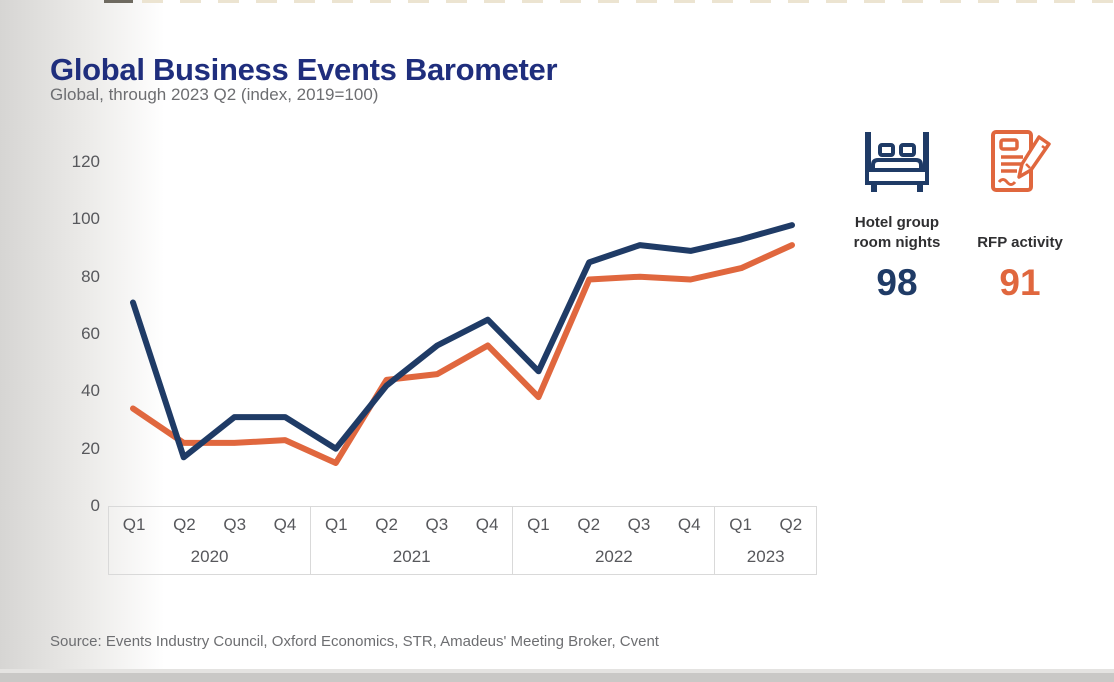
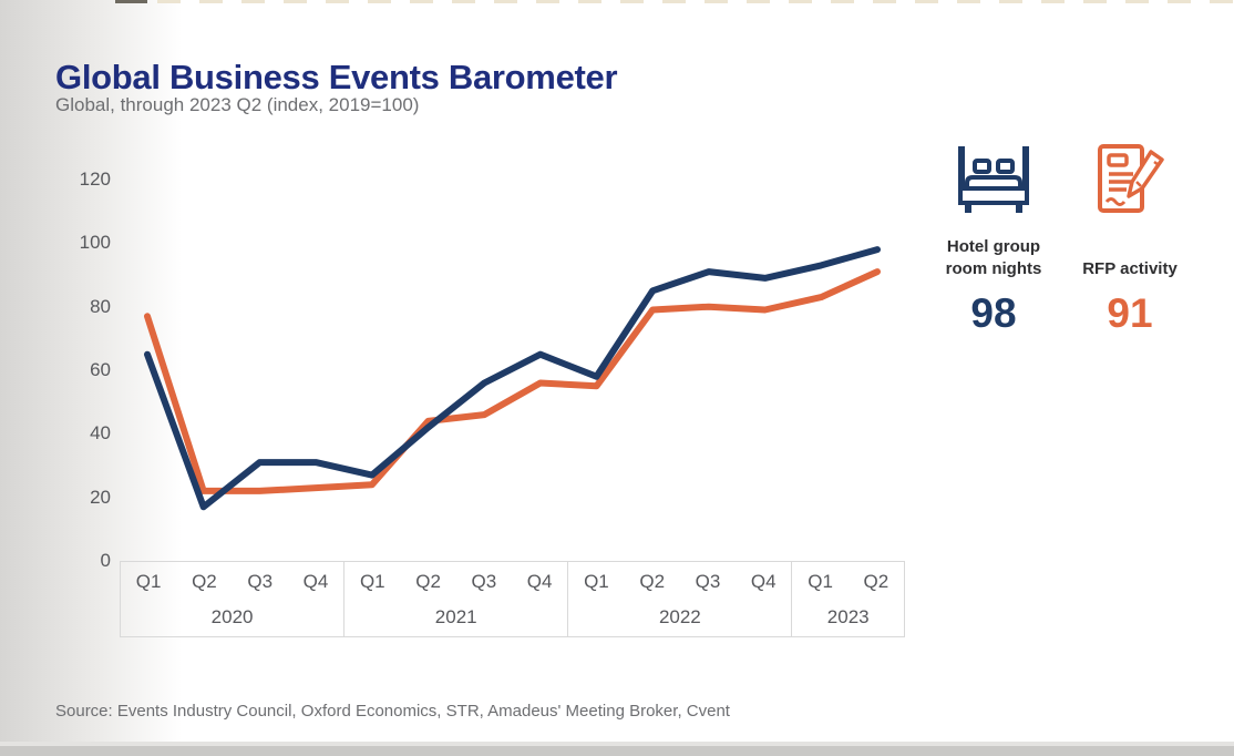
Hotel group room nights/2020 Q1: 71 -> 65
RFP activity/2020 Q1: 34 -> 77
Hotel group room nights/2021 Q1: 20 -> 27
RFP activity/2021 Q1: 15 -> 24
Hotel group room nights/2022 Q1: 47 -> 58
RFP activity/2022 Q1: 38 -> 55
